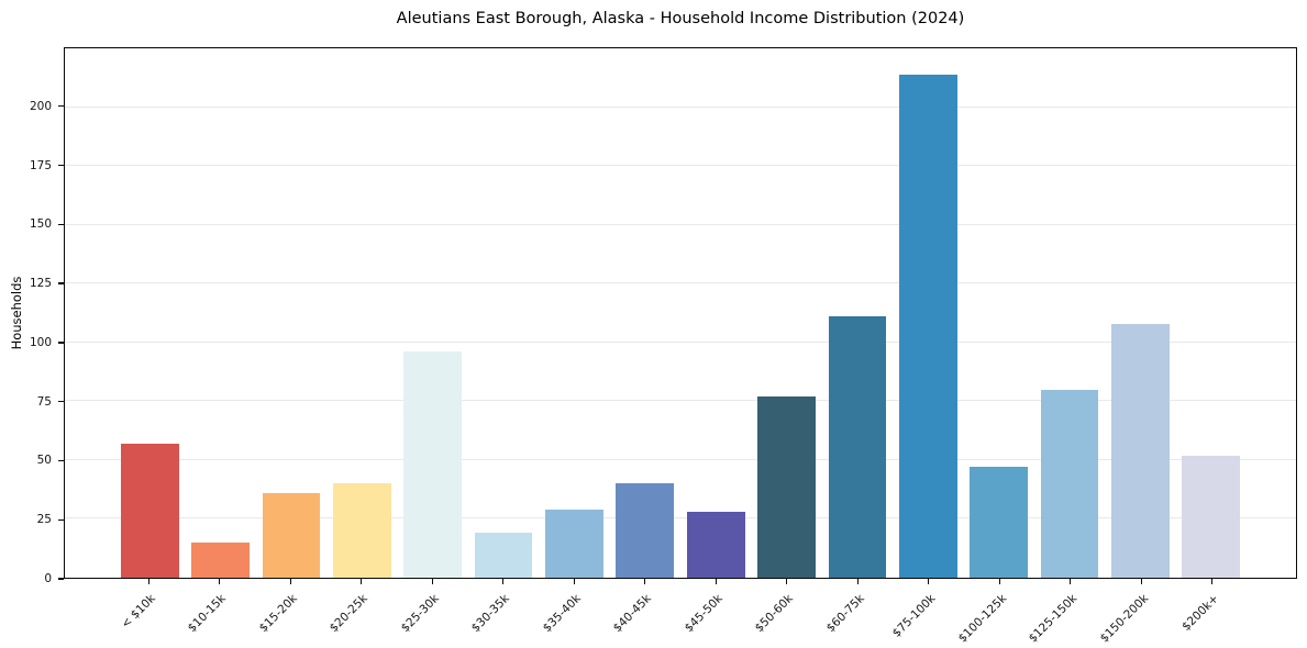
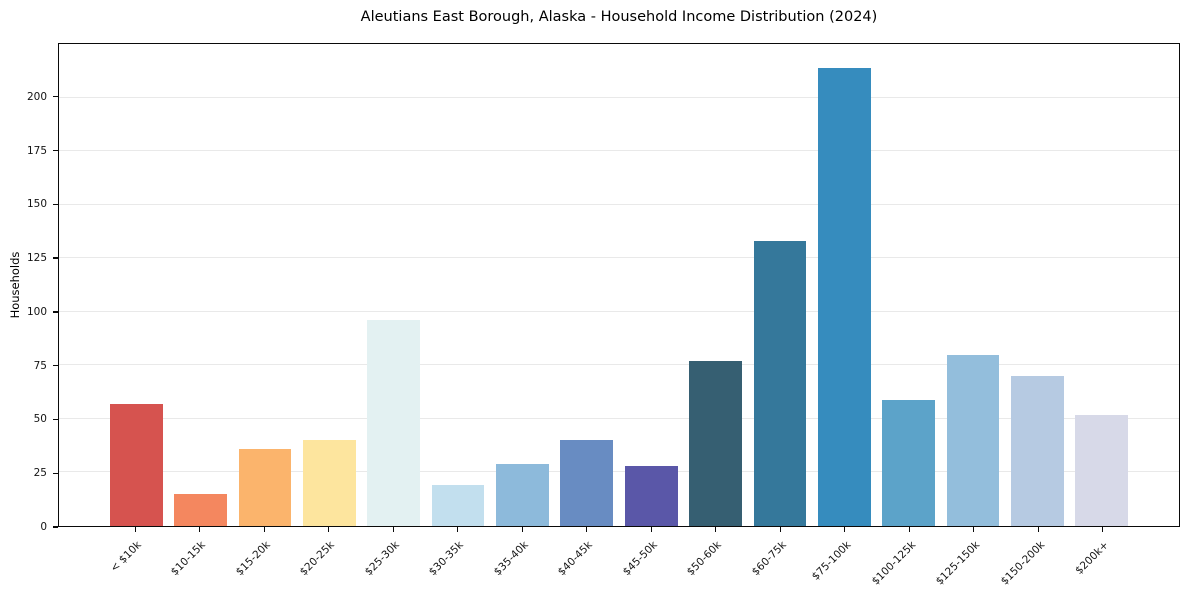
$60-75k: 111 -> 133
$100-125k: 47 -> 59
$150-200k: 108 -> 70
